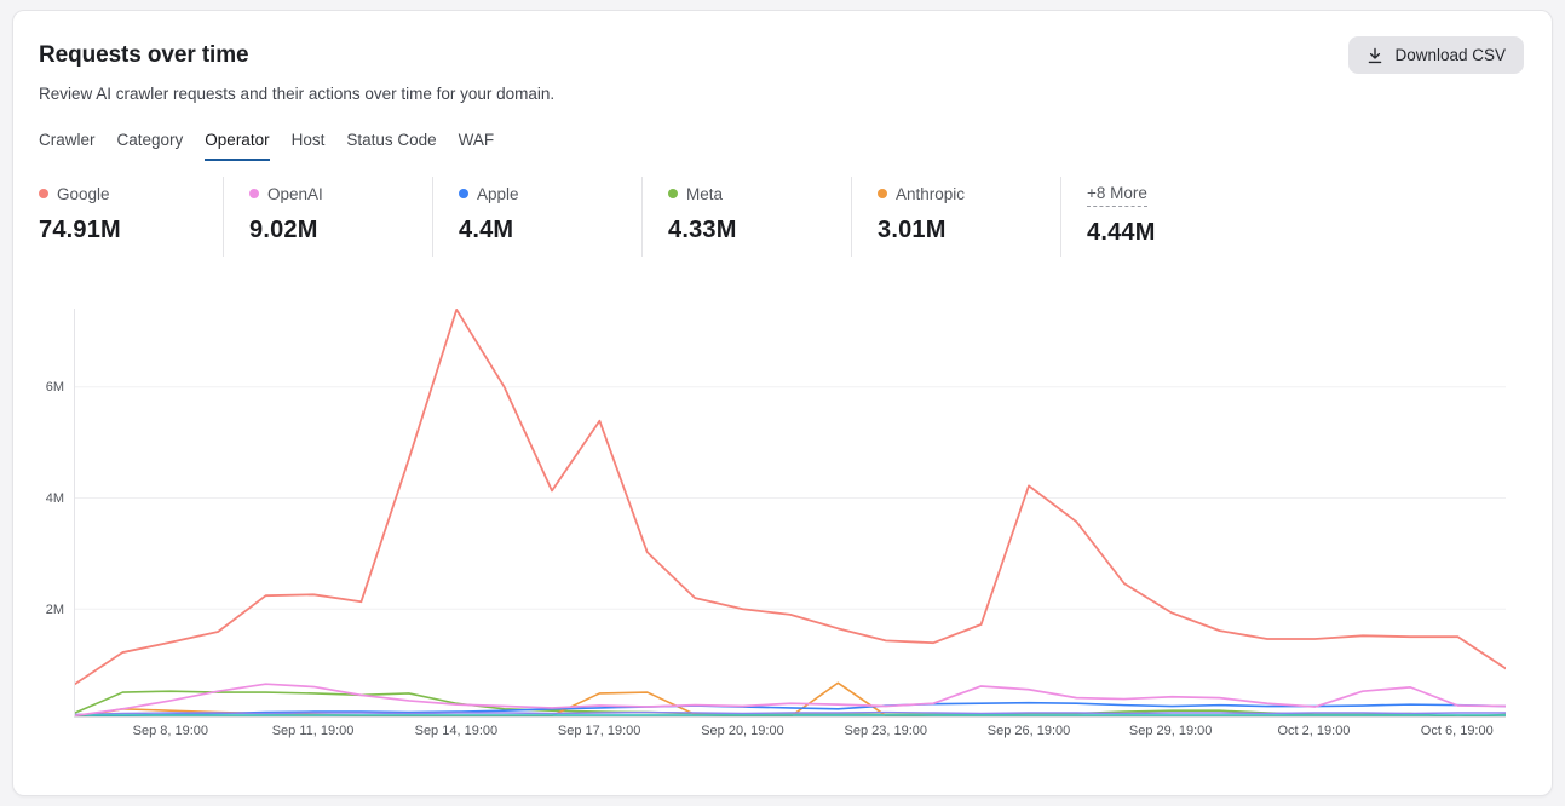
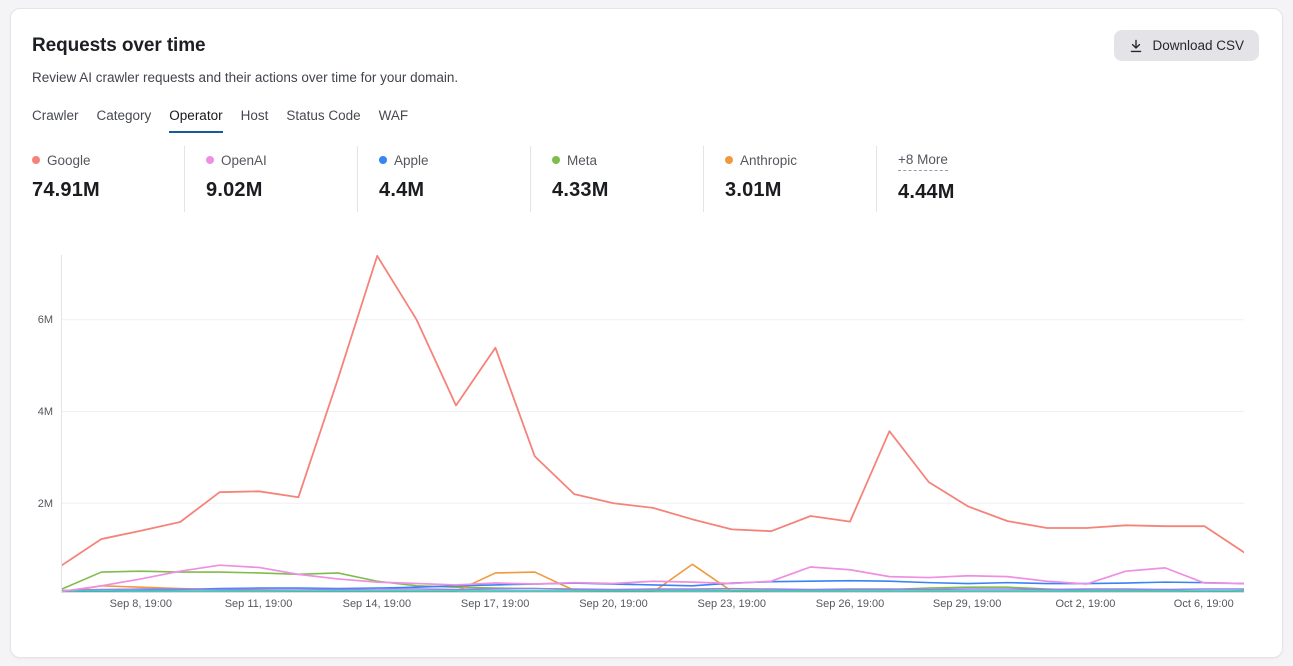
Google/Sep 26, 19:00: 4.2M -> 1.6M
